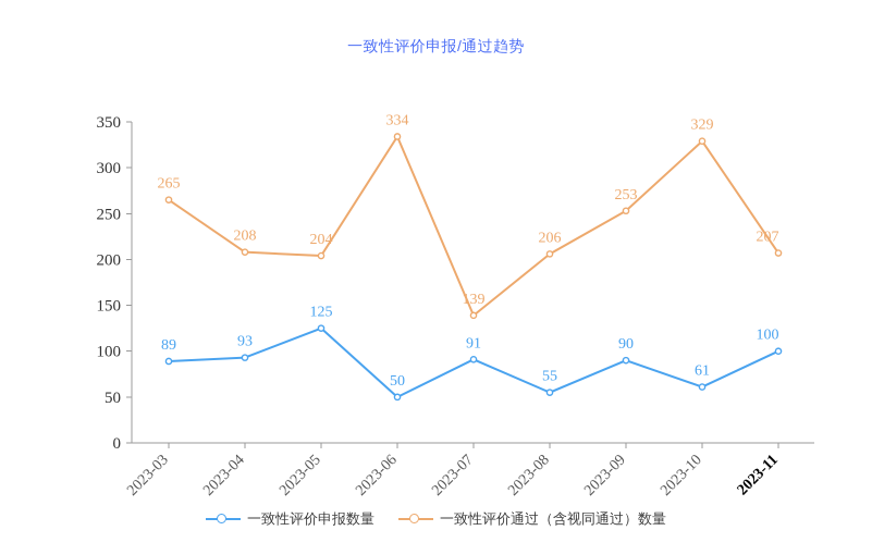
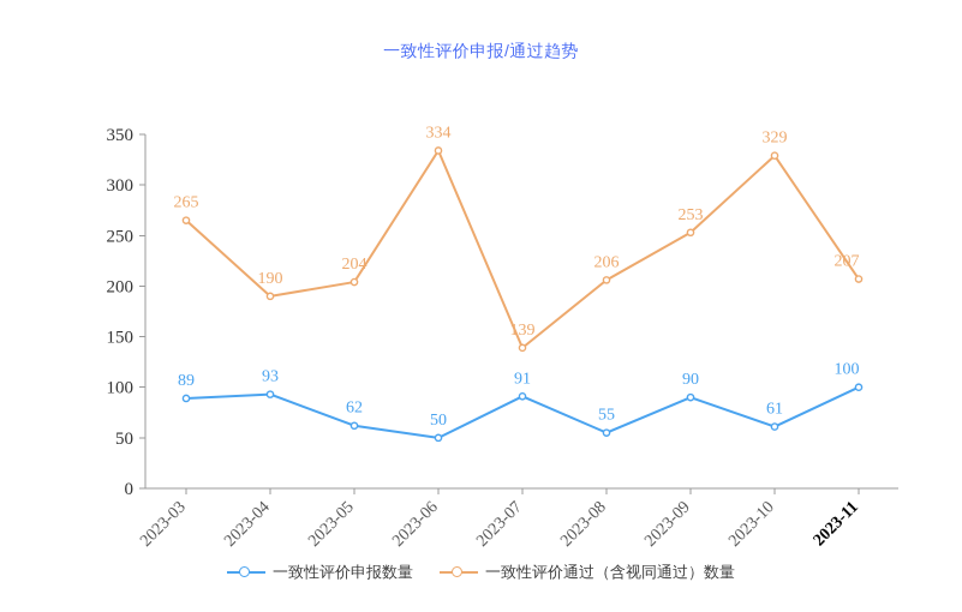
一致性评价通过（含视同通过）数量/2023-04: 208 -> 190
一致性评价申报数量/2023-05: 125 -> 62
